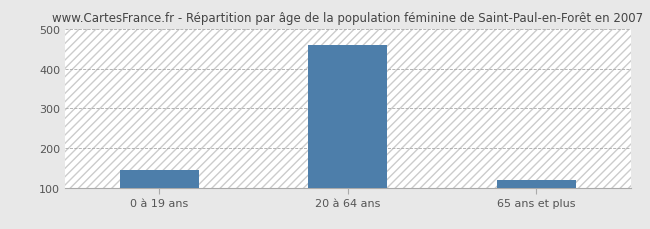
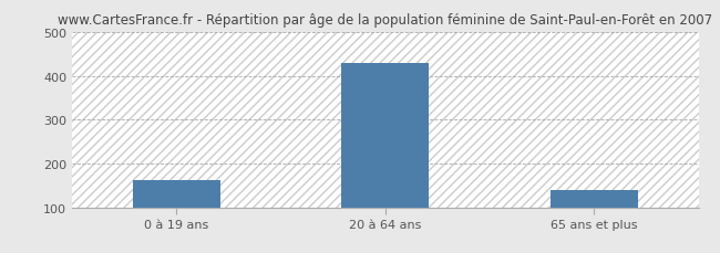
0 à 19 ans: 145 -> 163
20 à 64 ans: 460 -> 430
65 ans et plus: 120 -> 140
